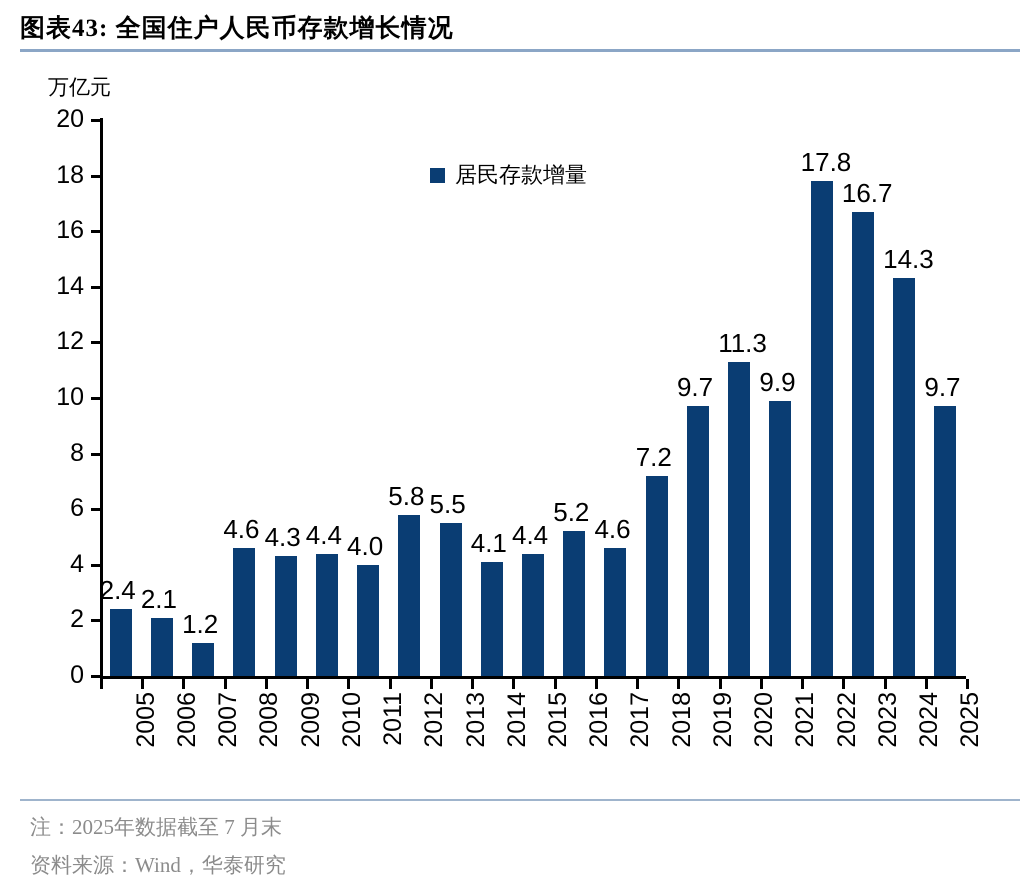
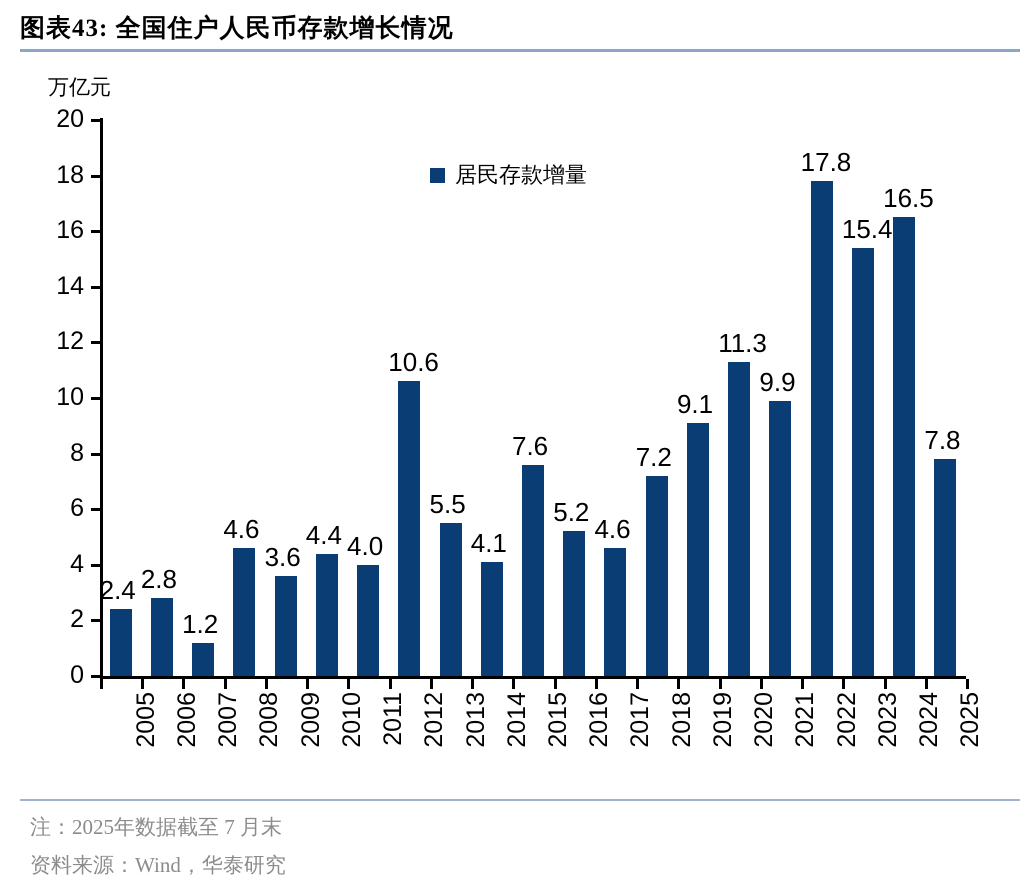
2006: 2.1 -> 2.8
2009: 4.3 -> 3.6
2012: 5.8 -> 10.6
2015: 4.4 -> 7.6
2019: 9.7 -> 9.1
2023: 16.7 -> 15.4
2024: 14.3 -> 16.5
2025: 9.7 -> 7.8
